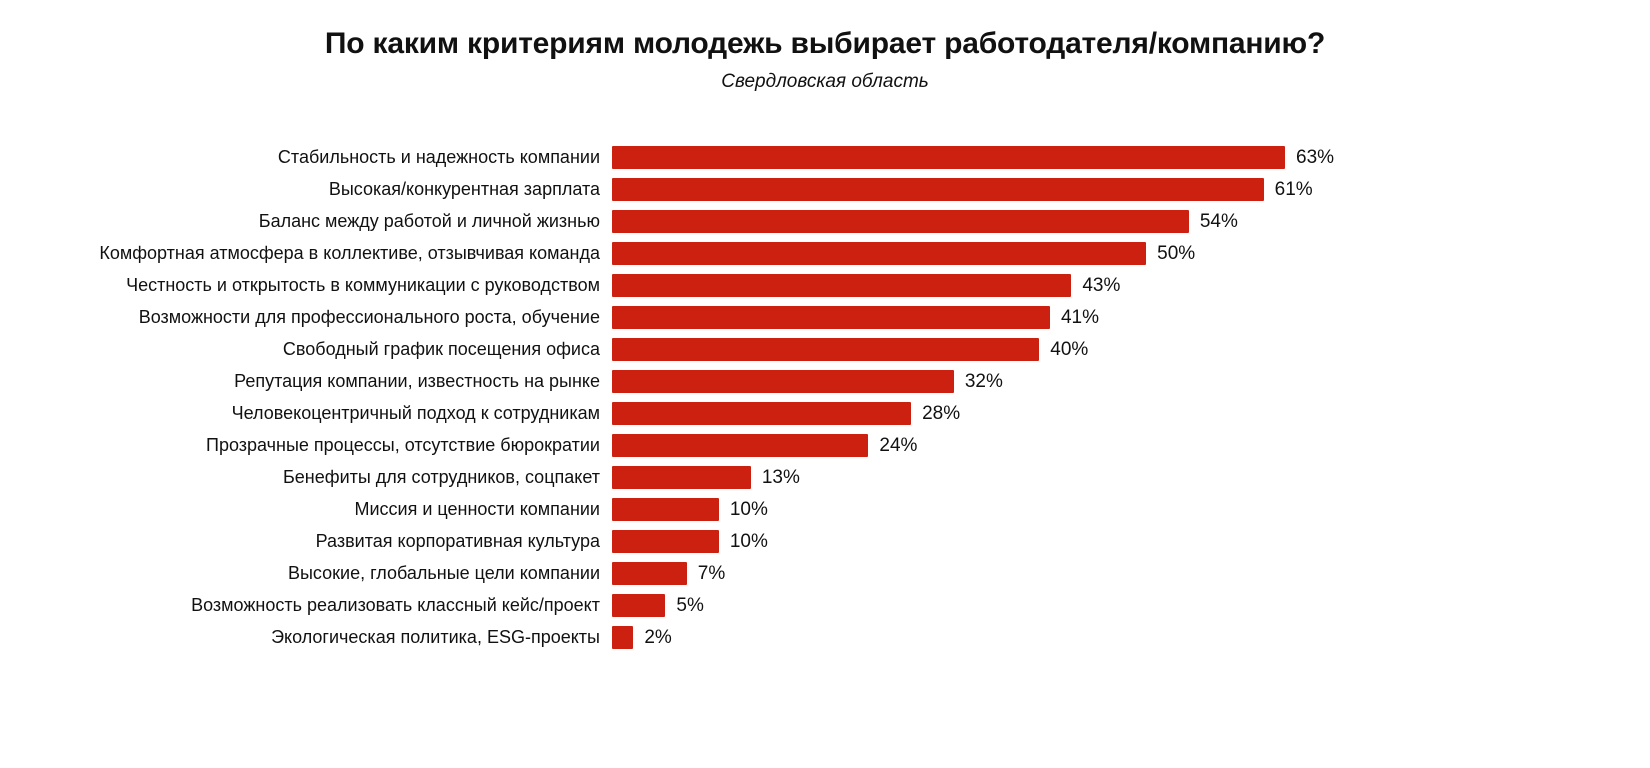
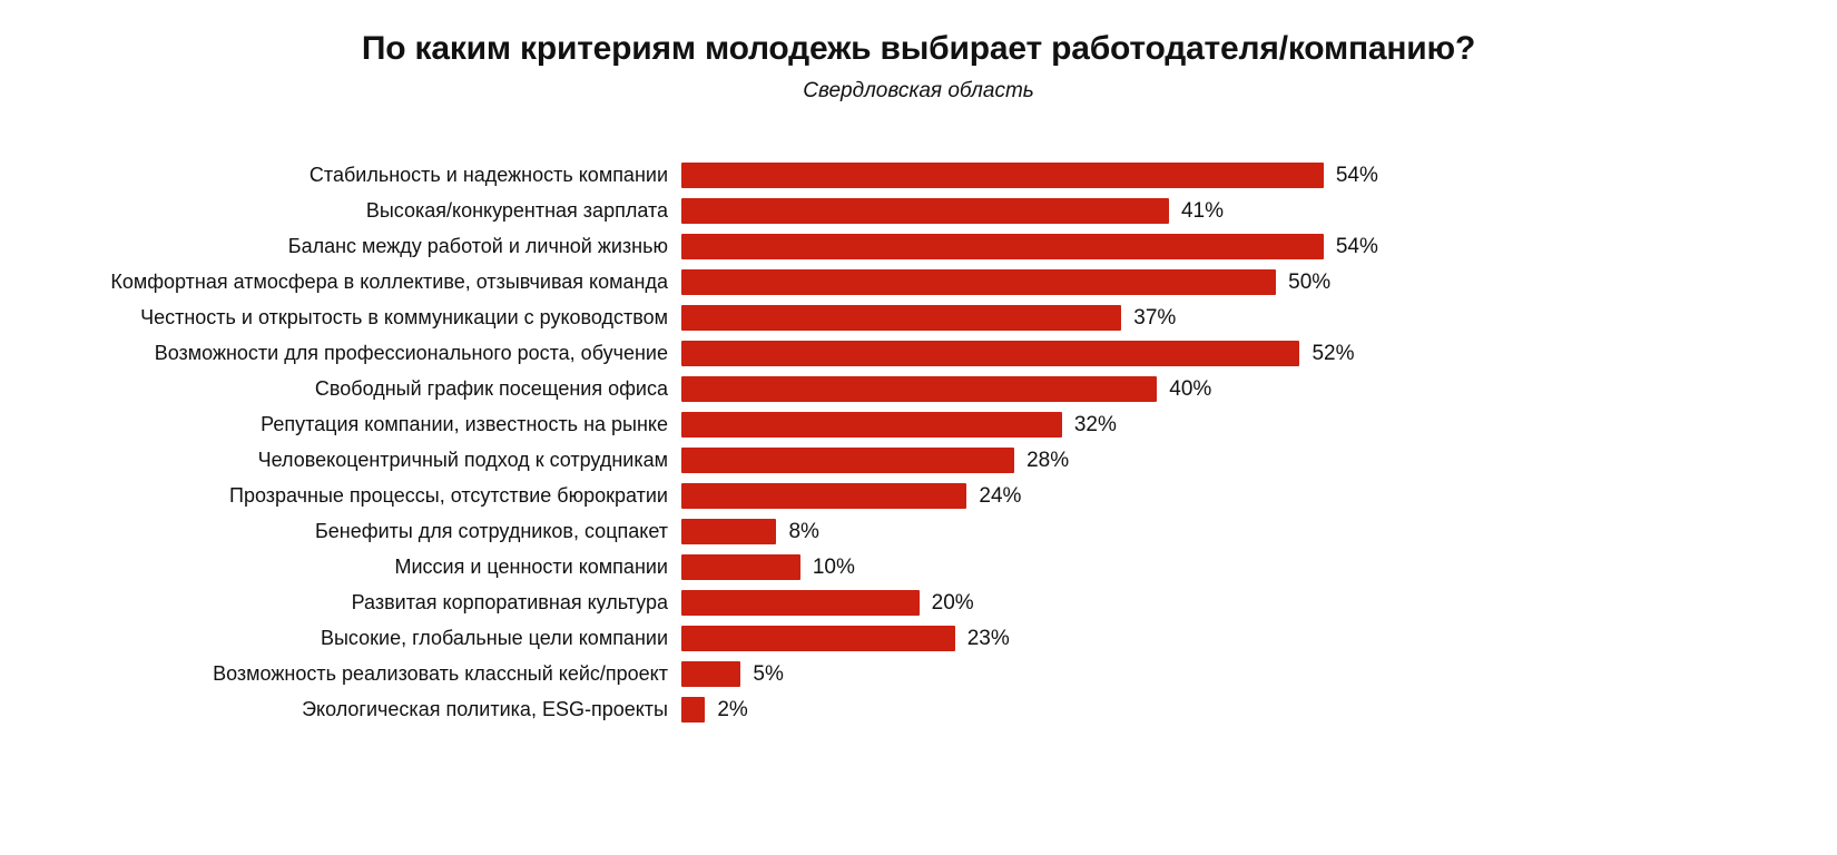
Стабильность и надежность компании: 63% -> 54%
Высокая/конкурентная зарплата: 61% -> 41%
Честность и открытость в коммуникации с руководством: 43% -> 37%
Возможности для профессионального роста, обучение: 41% -> 52%
Бенефиты для сотрудников, соцпакет: 13% -> 8%
Развитая корпоративная культура: 10% -> 20%
Высокие, глобальные цели компании: 7% -> 23%
